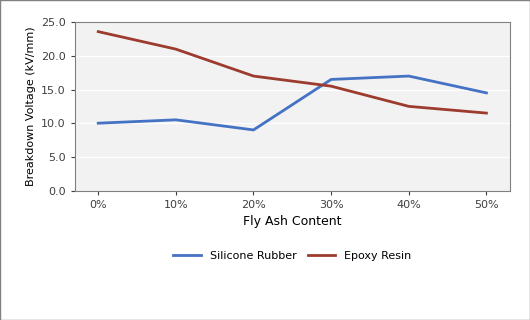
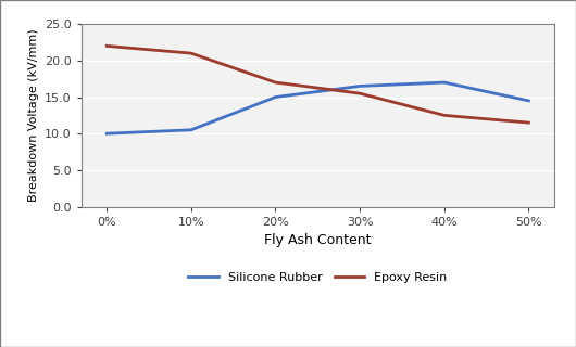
Epoxy Resin/0%: 23.6 -> 22.0
Silicone Rubber/20%: 9.0 -> 15.0
